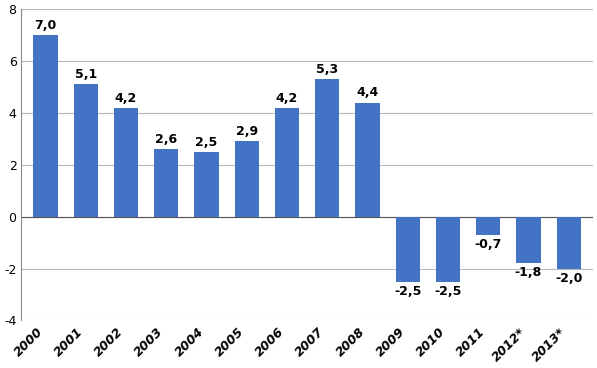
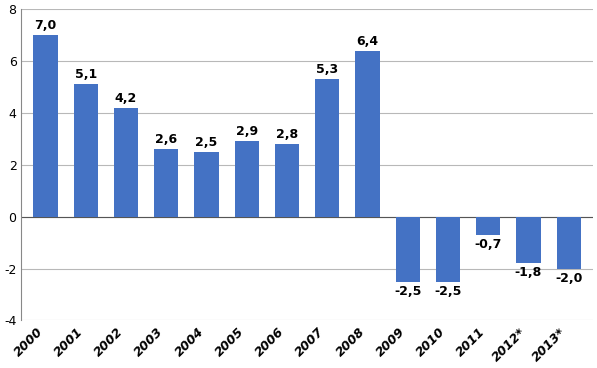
2006: 4,2 -> 2,8
2008: 4,4 -> 6,4
